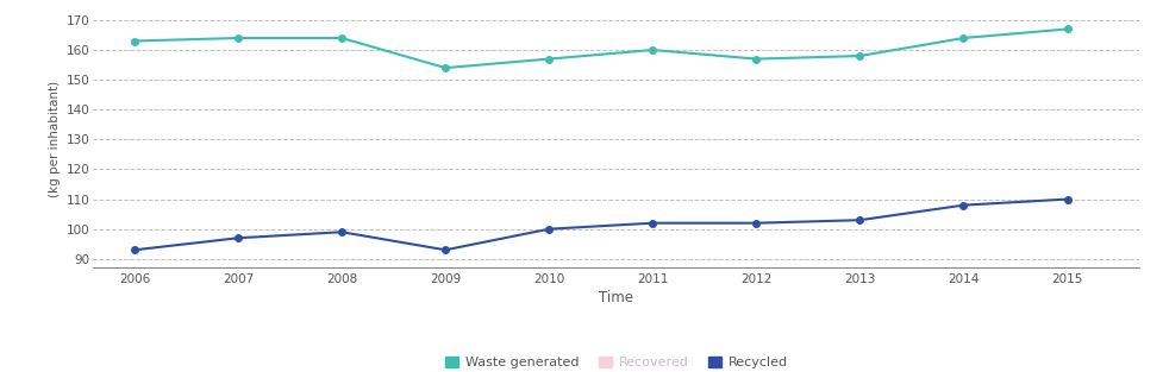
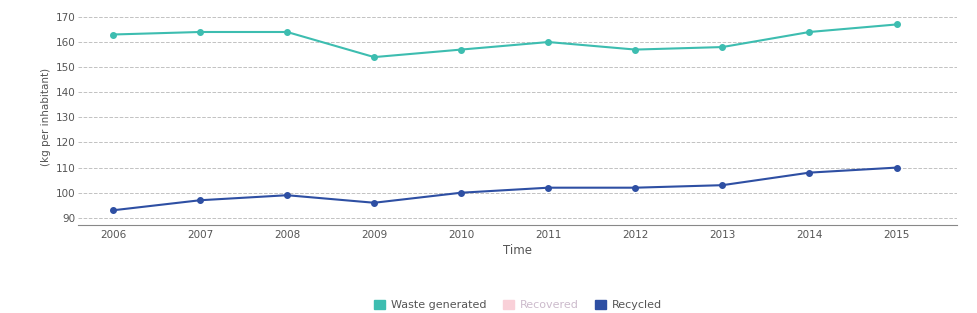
Recycled/2009: 93 -> 96
